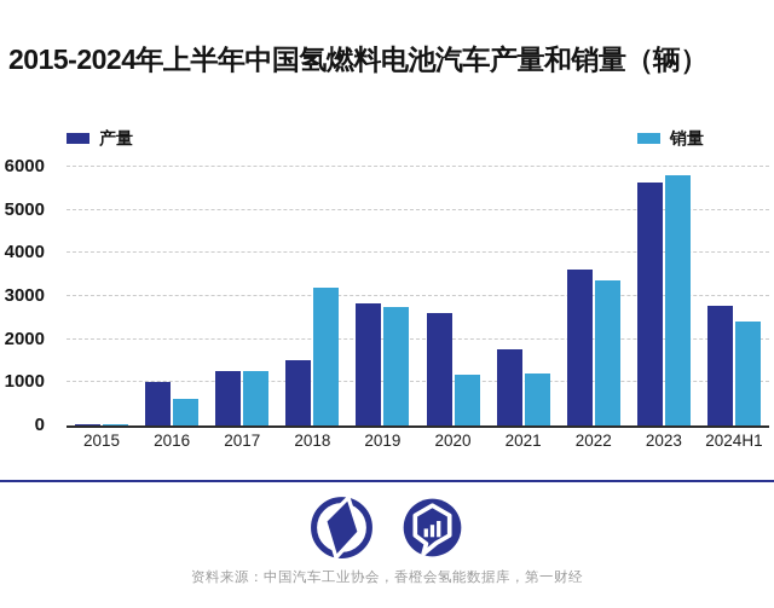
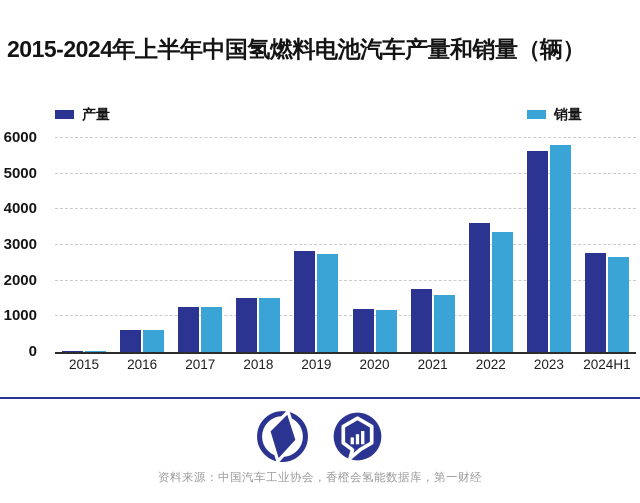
产量/2016: 1000 -> 600
销量/2018: 3200 -> 1500
产量/2020: 2600 -> 1200
销量/2021: 1200 -> 1600
销量/2024H1: 2400 -> 2600
